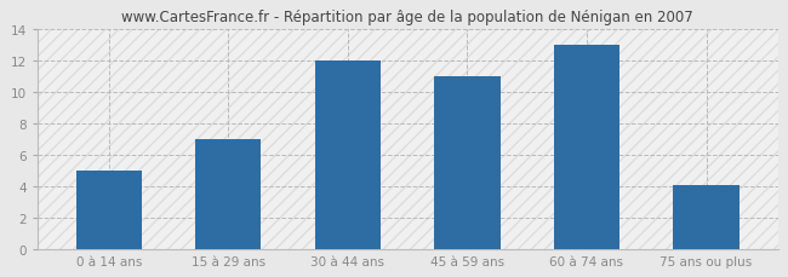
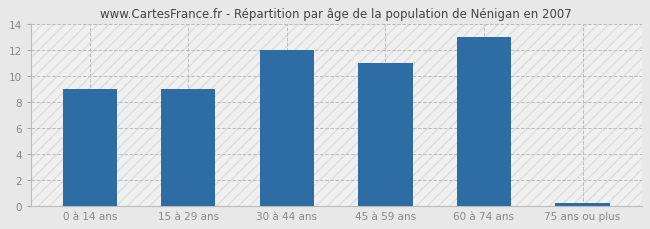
0 à 14 ans: 5.0 -> 9.0
15 à 29 ans: 7.0 -> 9.0
75 ans ou plus: 4.1 -> 0.2
